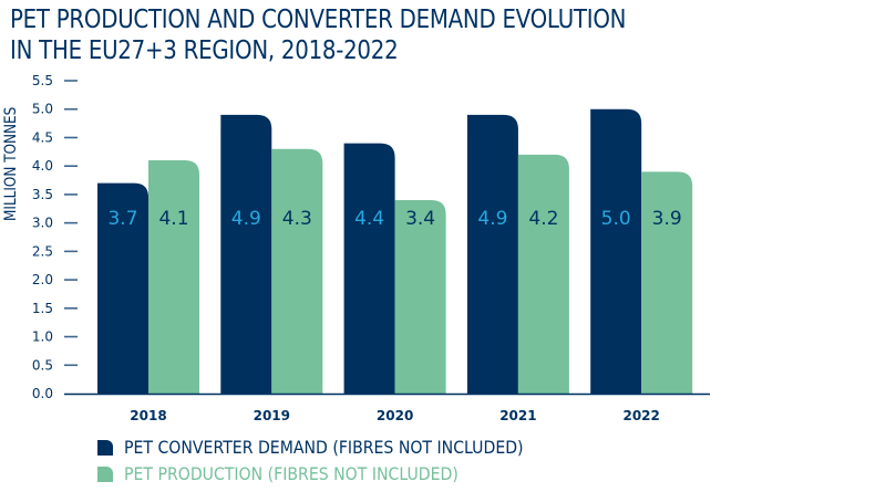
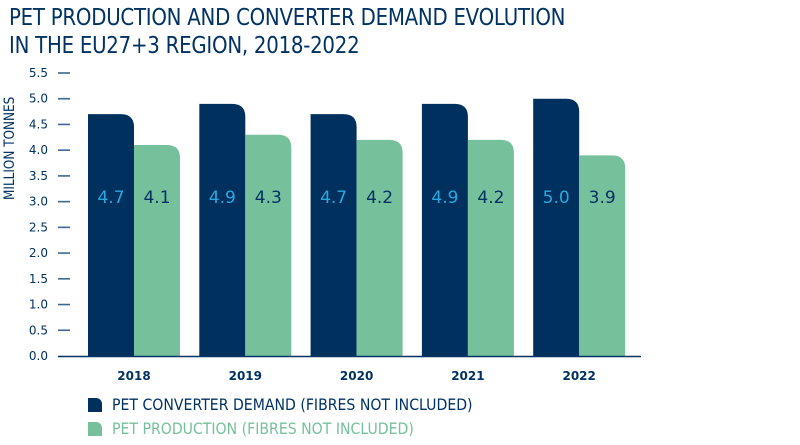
PET CONVERTER DEMAND (FIBRES NOT INCLUDED)/2018: 3.7 -> 4.7
PET CONVERTER DEMAND (FIBRES NOT INCLUDED)/2020: 4.4 -> 4.7
PET PRODUCTION (FIBRES NOT INCLUDED)/2020: 3.4 -> 4.2
